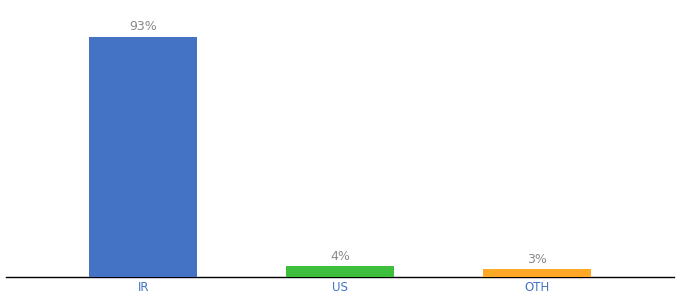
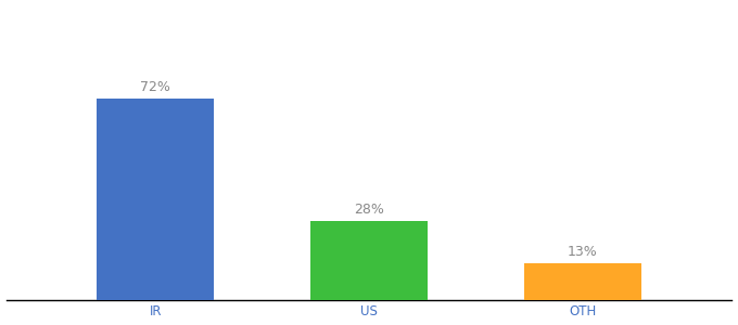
IR: 93% -> 72%
US: 4% -> 28%
OTH: 3% -> 13%
